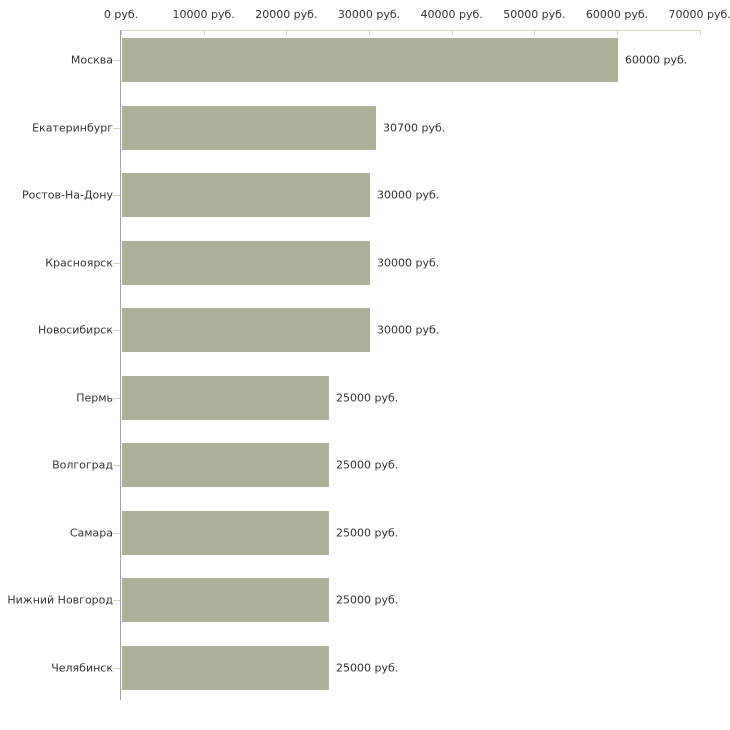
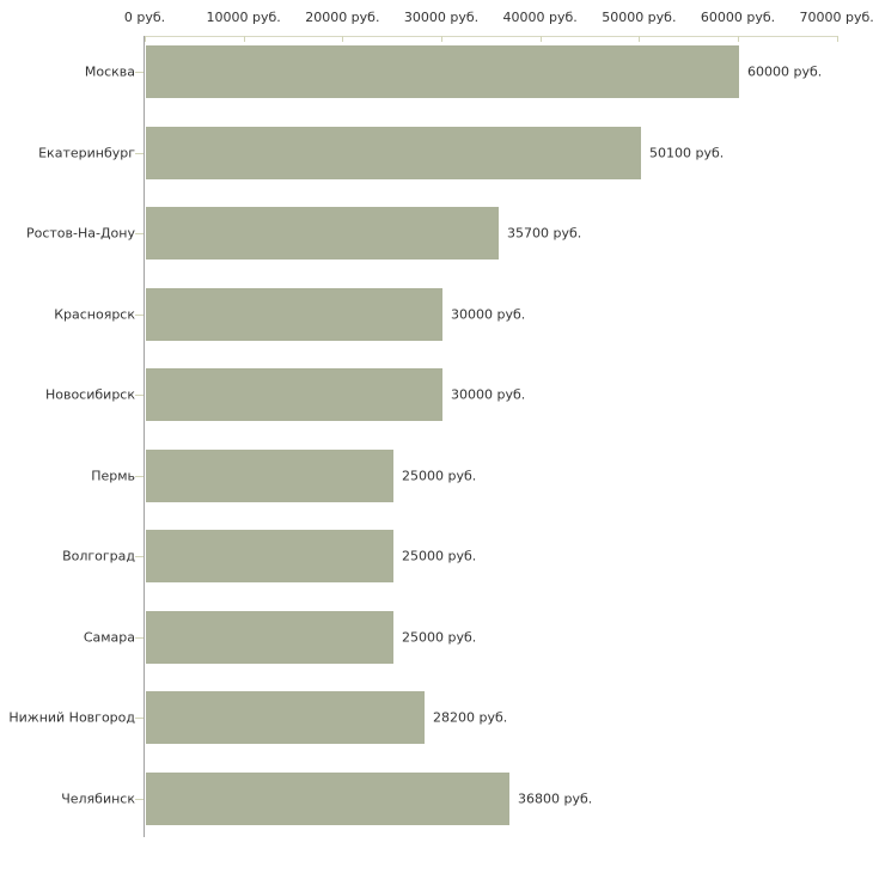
Екатеринбург: 30700 -> 50100
Ростов-На-Дону: 30000 -> 35700
Нижний Новгород: 25000 -> 28200
Челябинск: 25000 -> 36800
